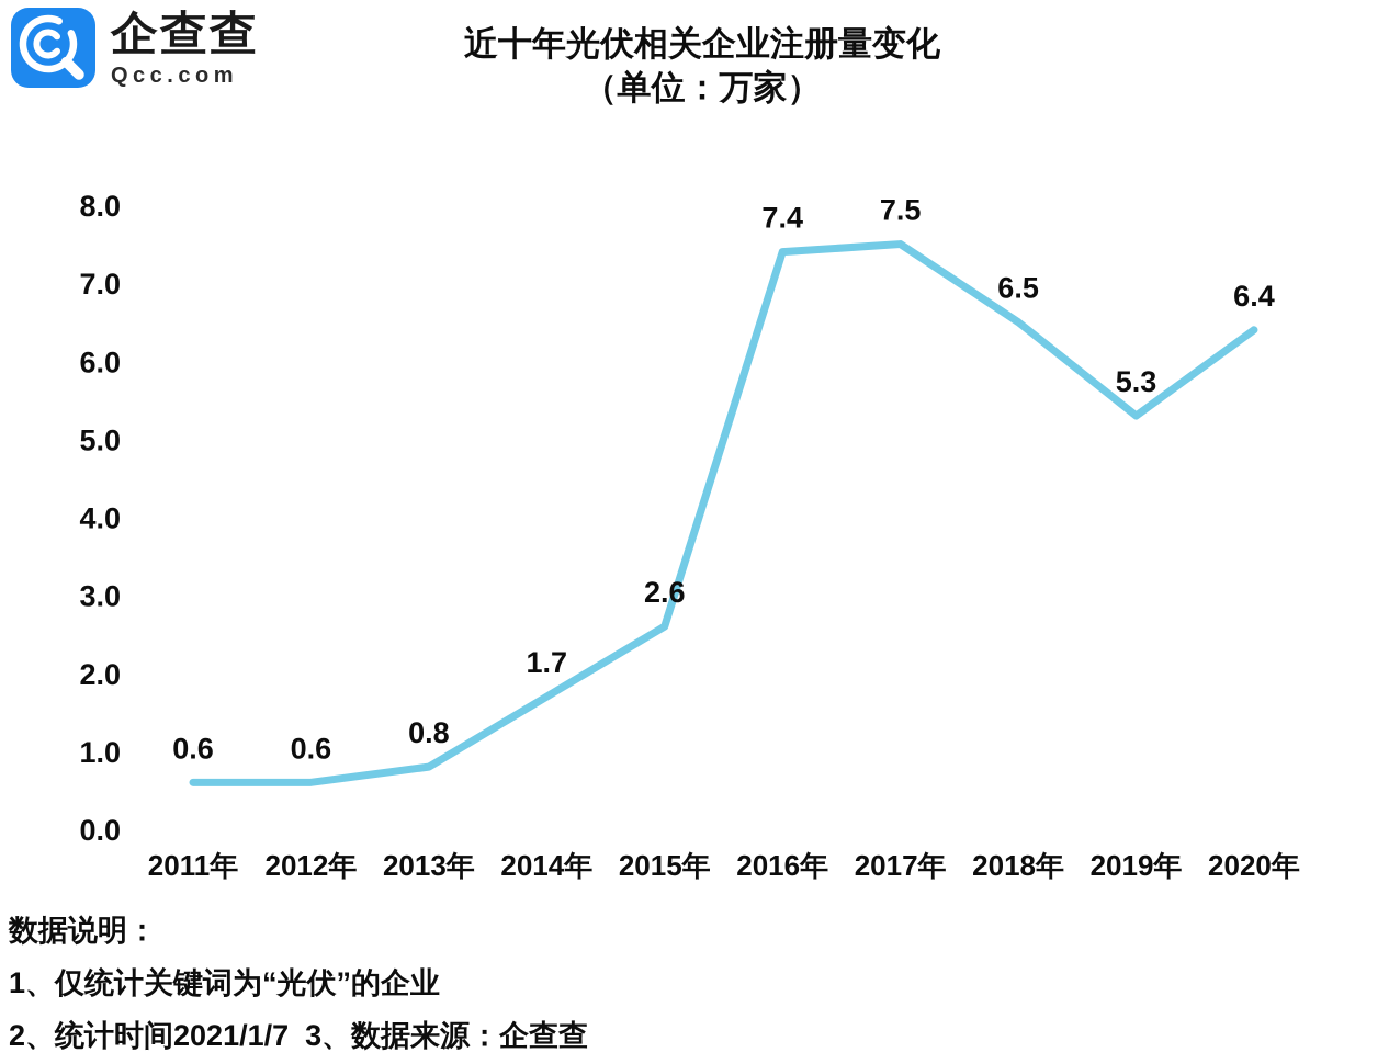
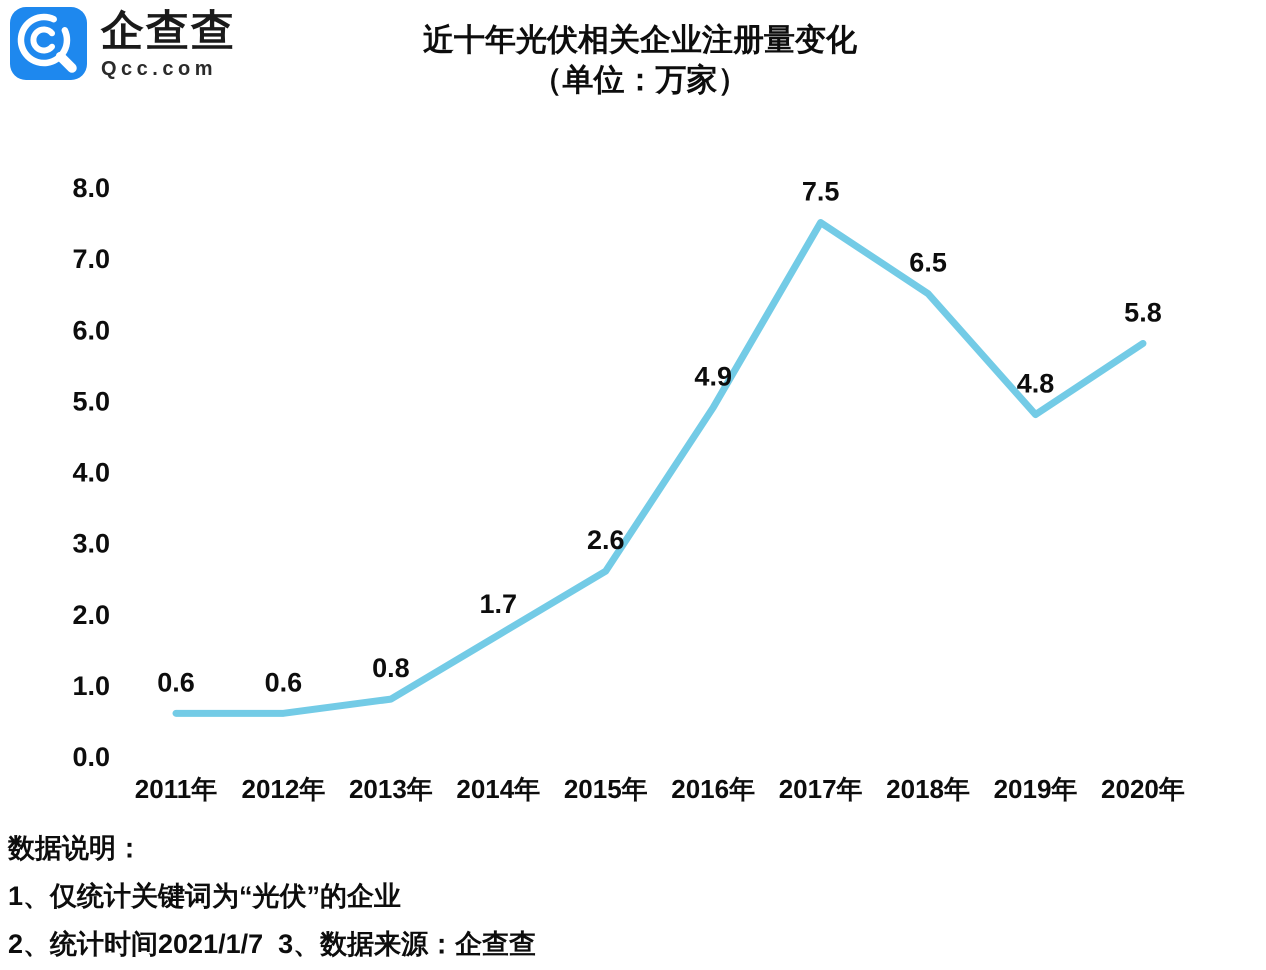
2016年: 7.4 -> 4.9
2019年: 5.3 -> 4.8
2020年: 6.4 -> 5.8
